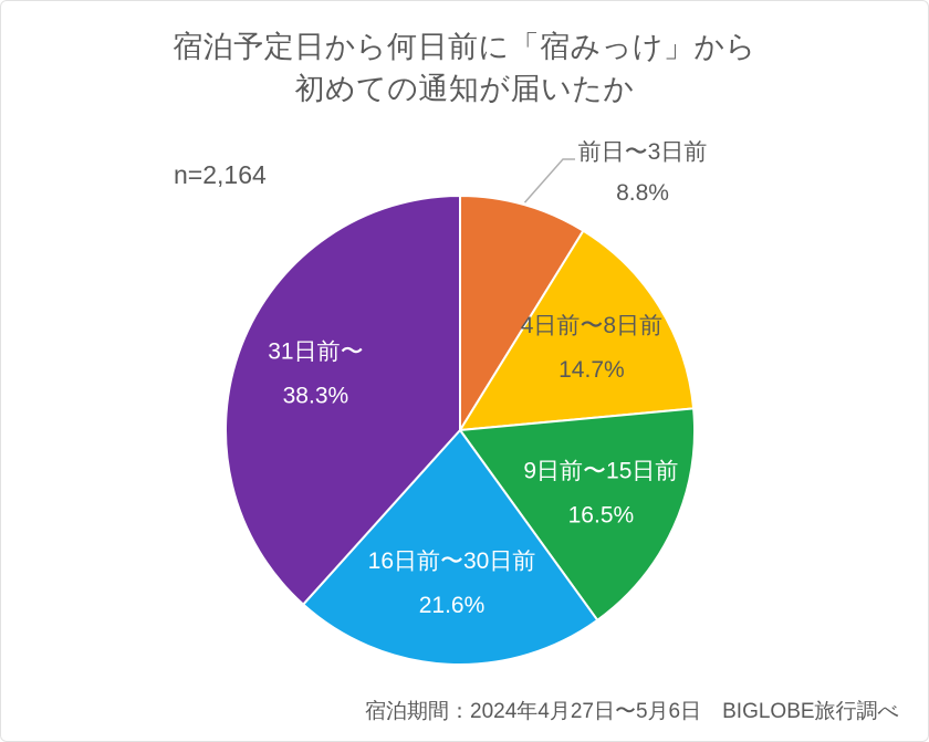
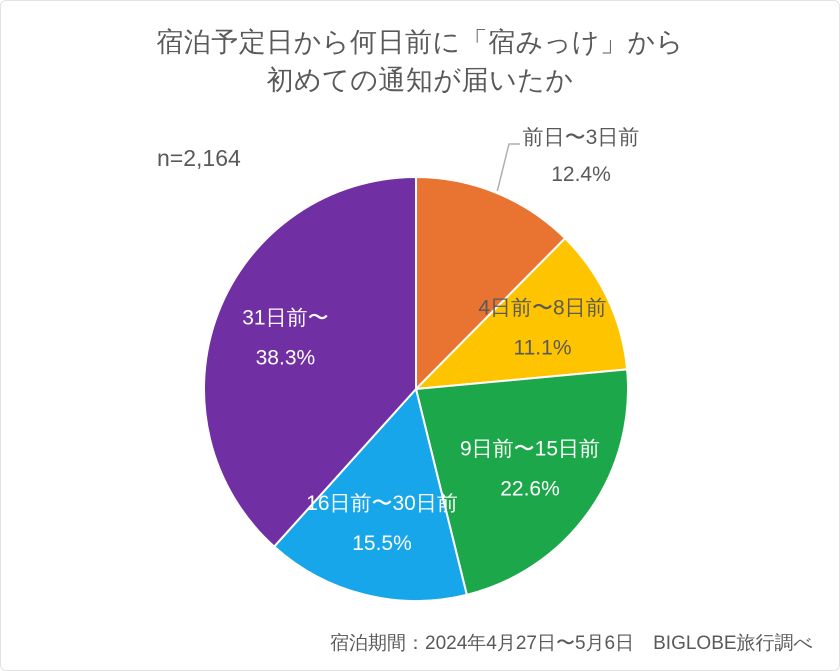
前日〜3日前: 8.8% -> 12.4%
4日前〜8日前: 14.7% -> 11.1%
9日前〜15日前: 16.5% -> 22.6%
16日前〜30日前: 21.6% -> 15.5%
